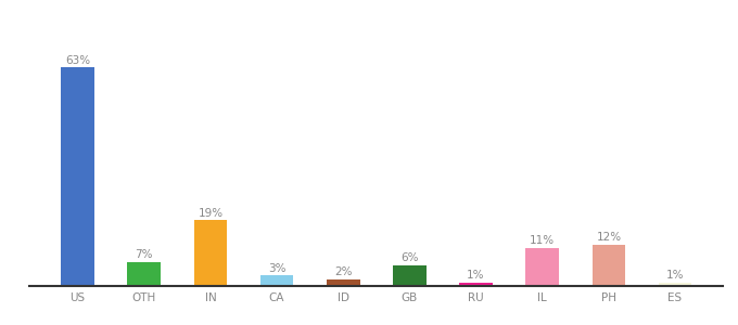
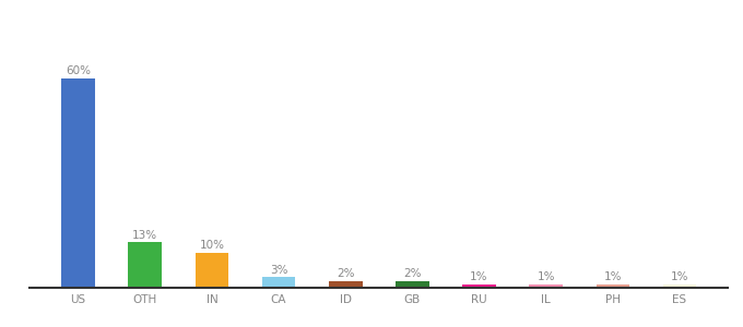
US: 63% -> 60%
OTH: 7% -> 13%
IN: 19% -> 10%
GB: 6% -> 2%
IL: 11% -> 1%
PH: 12% -> 1%
